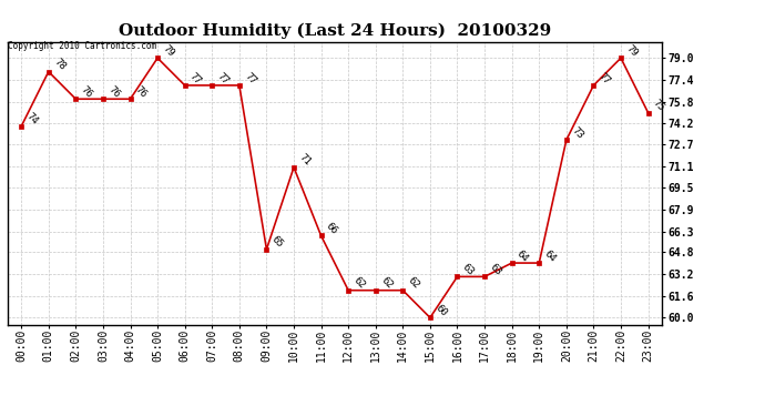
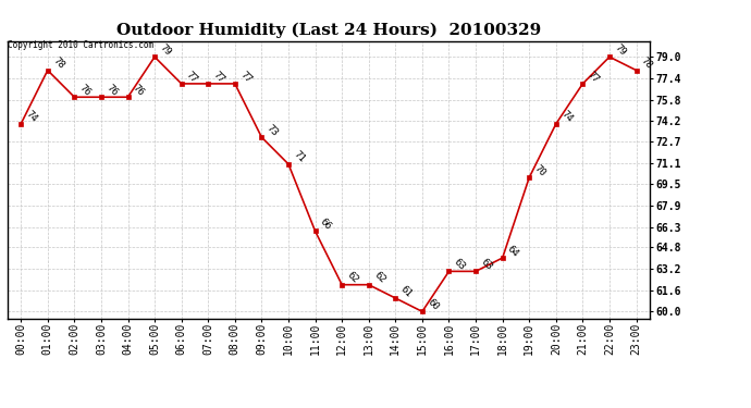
09:00: 65 -> 73
14:00: 62 -> 61
19:00: 64 -> 70
20:00: 73 -> 74
23:00: 75 -> 78
